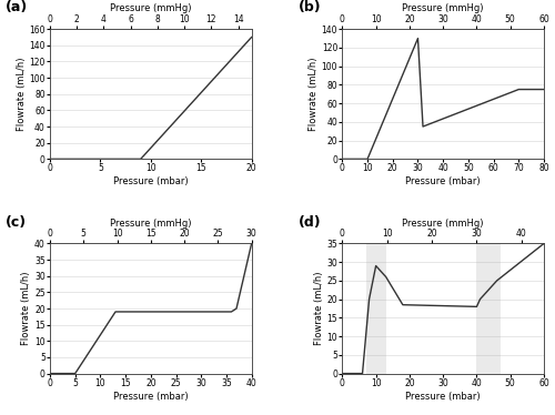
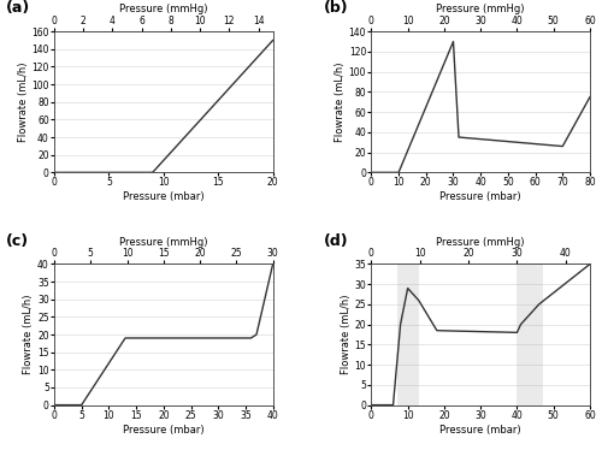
70: 75 -> 26
